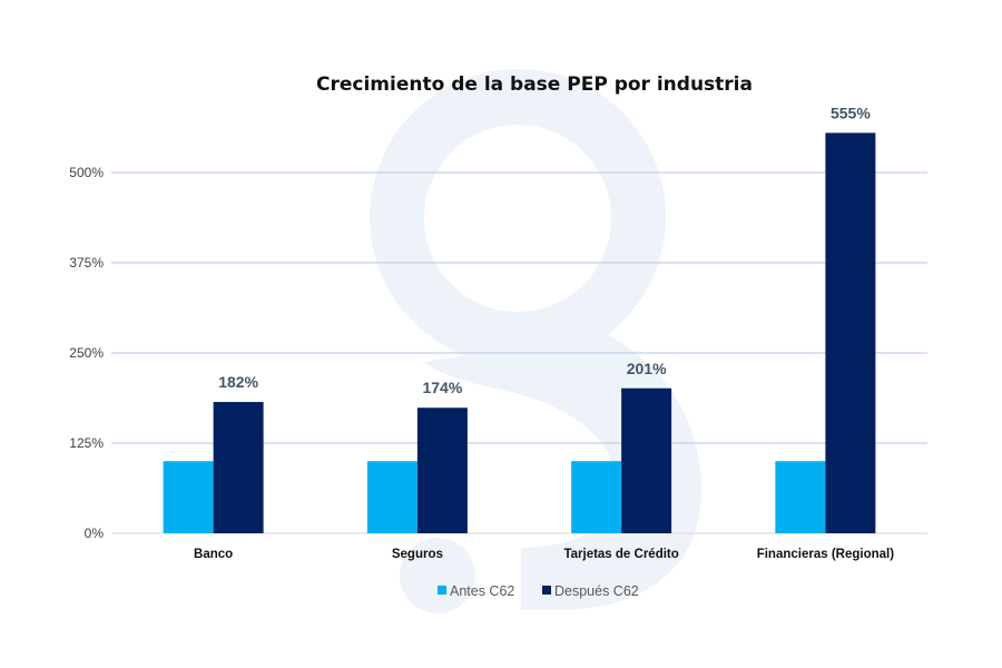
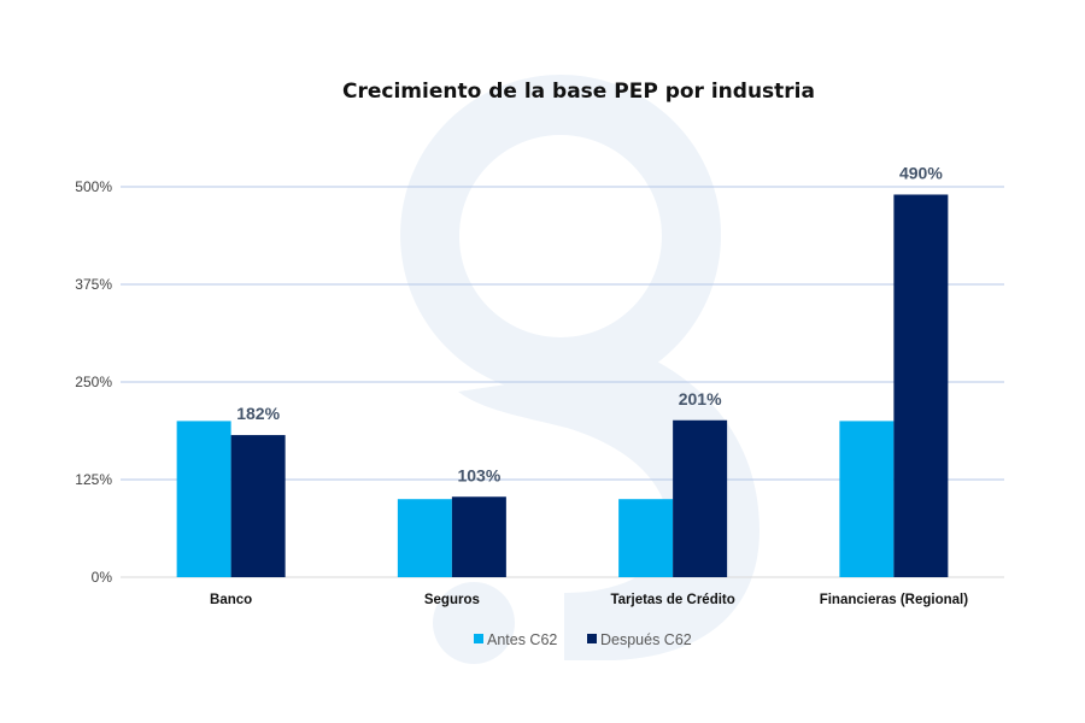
Antes C62/Banco: 100% -> 200%
Después C62/Seguros: 174% -> 103%
Antes C62/Financieras (Regional): 100% -> 200%
Después C62/Financieras (Regional): 555% -> 490%
